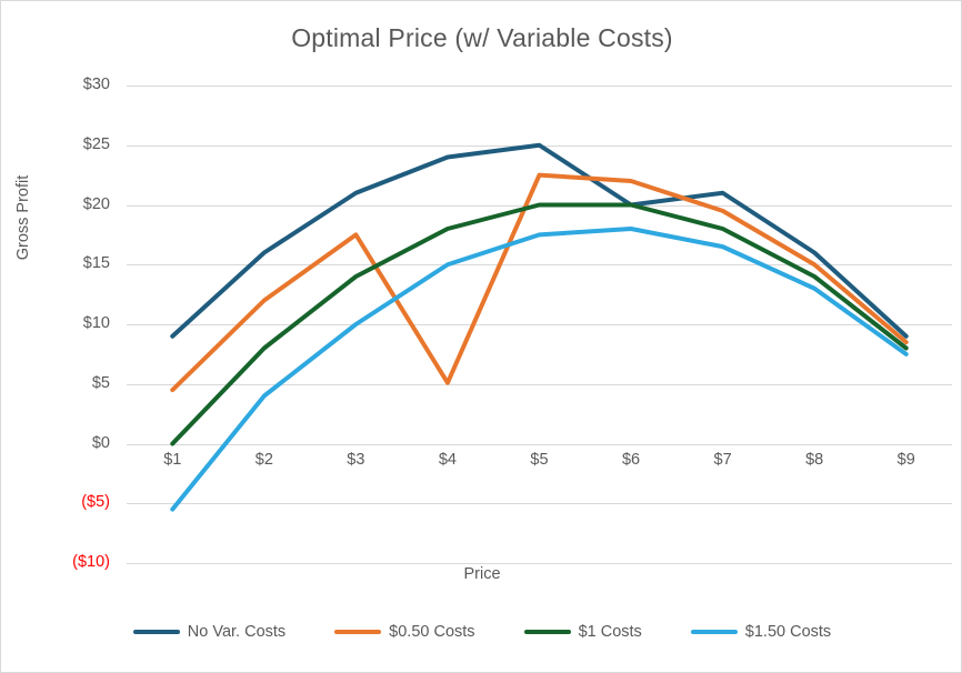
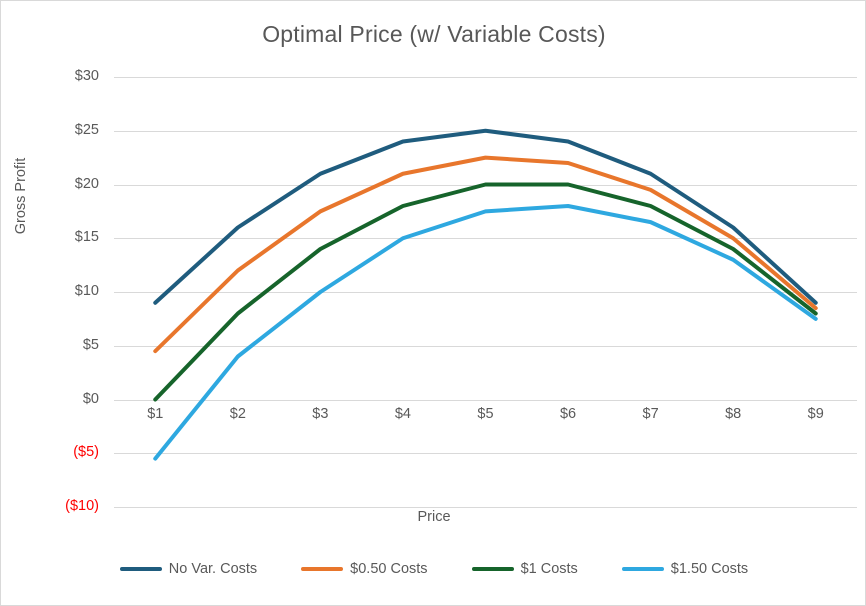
$0.50 Costs/$4: $5.1 -> $21.0
No Var. Costs/$6: $20 -> $24
